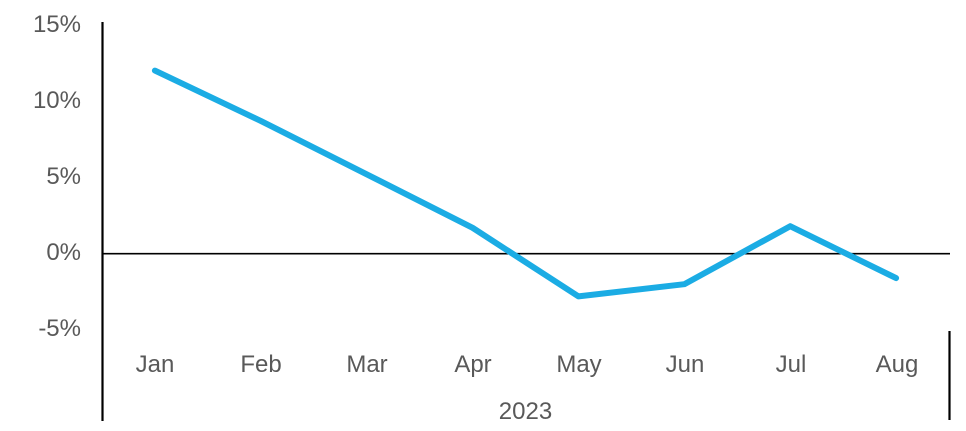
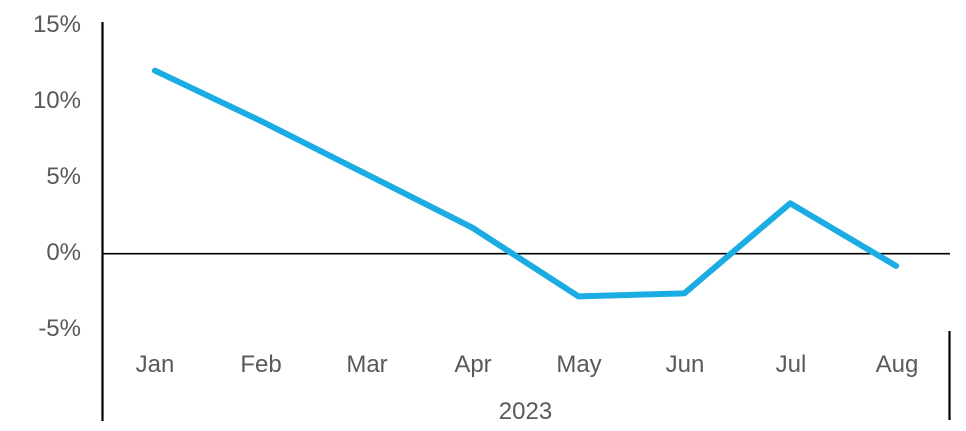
Jun: -2.0% -> -2.6%
Jul: 1.8% -> 3.3%
Aug: -1.6% -> -0.8%
